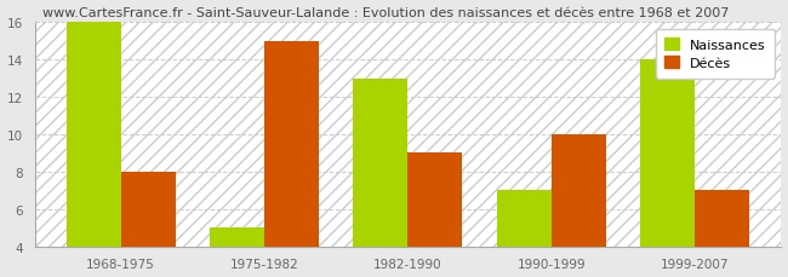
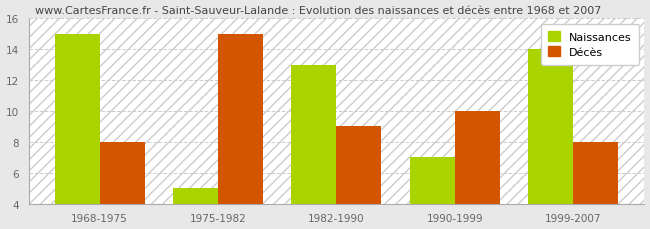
Naissances/1968-1975: 16 -> 15
Décès/1999-2007: 7 -> 8
